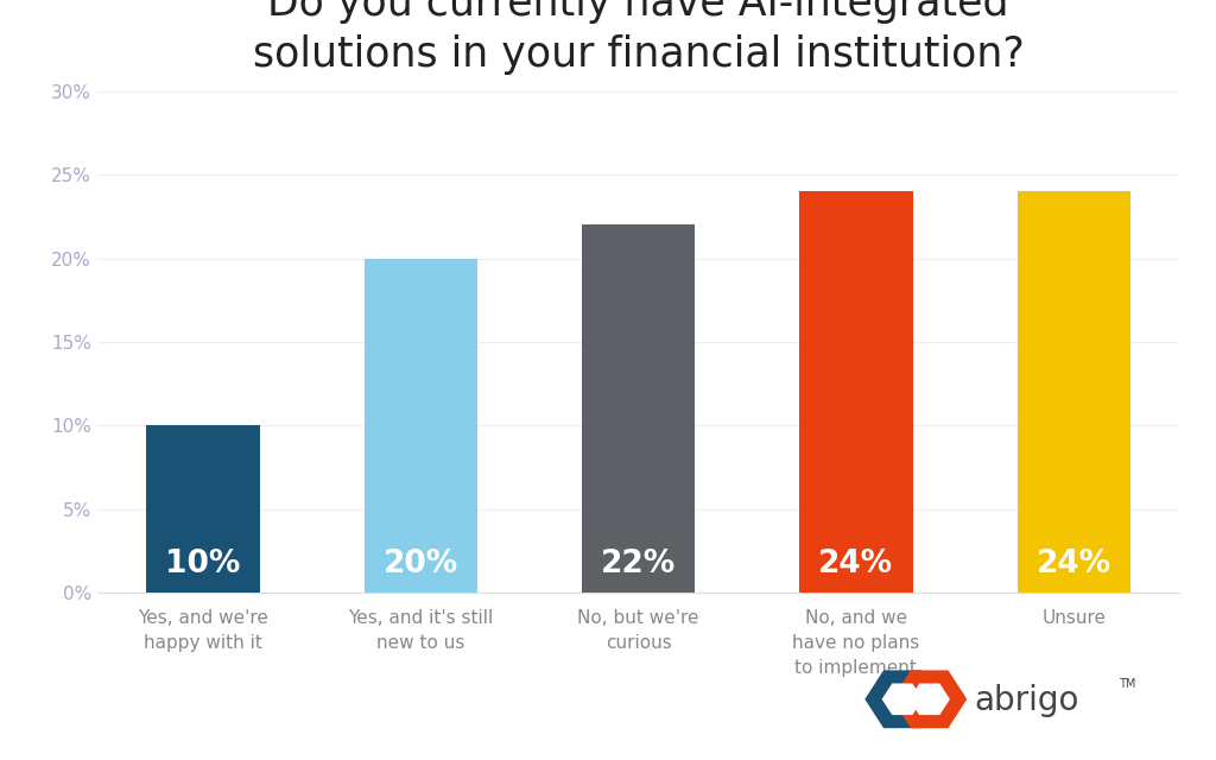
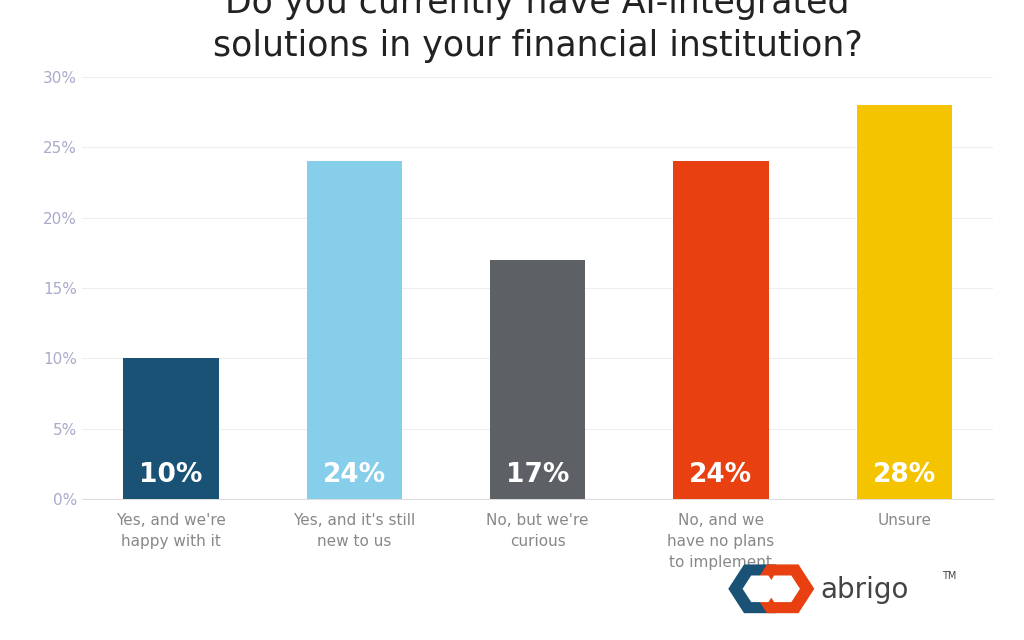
Yes, and it's still new to us: 20% -> 24%
No, but we're curious: 22% -> 17%
Unsure: 24% -> 28%
